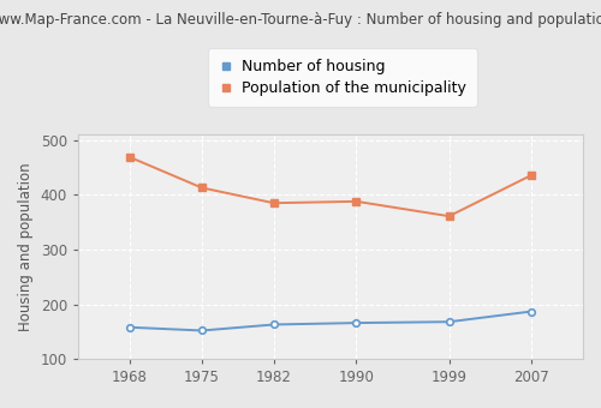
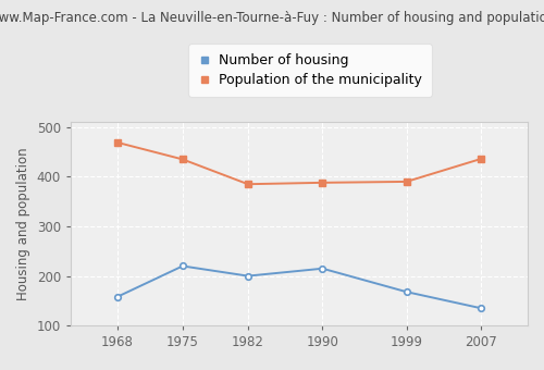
Number of housing/1975: 152 -> 220
Population of the municipality/1975: 413 -> 435
Number of housing/1982: 163 -> 200
Number of housing/1990: 166 -> 215
Population of the municipality/1999: 361 -> 390
Number of housing/2007: 187 -> 135
